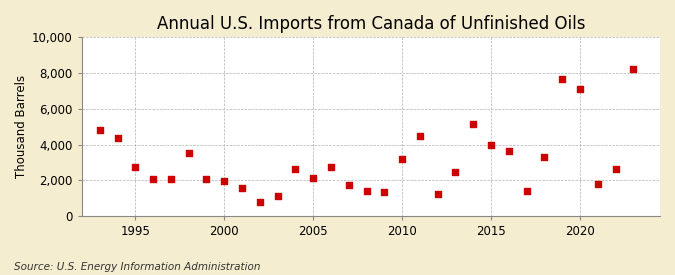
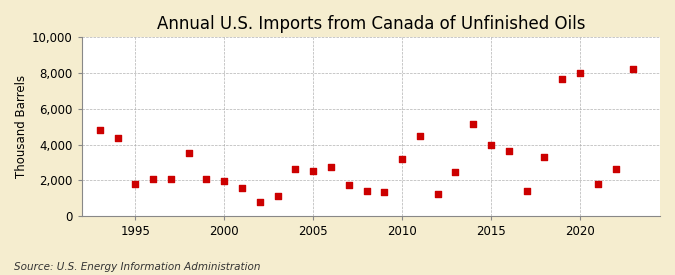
1995: 2,800 -> 1,800
2005: 2,100 -> 2,500
2020: 7,100 -> 8,000
